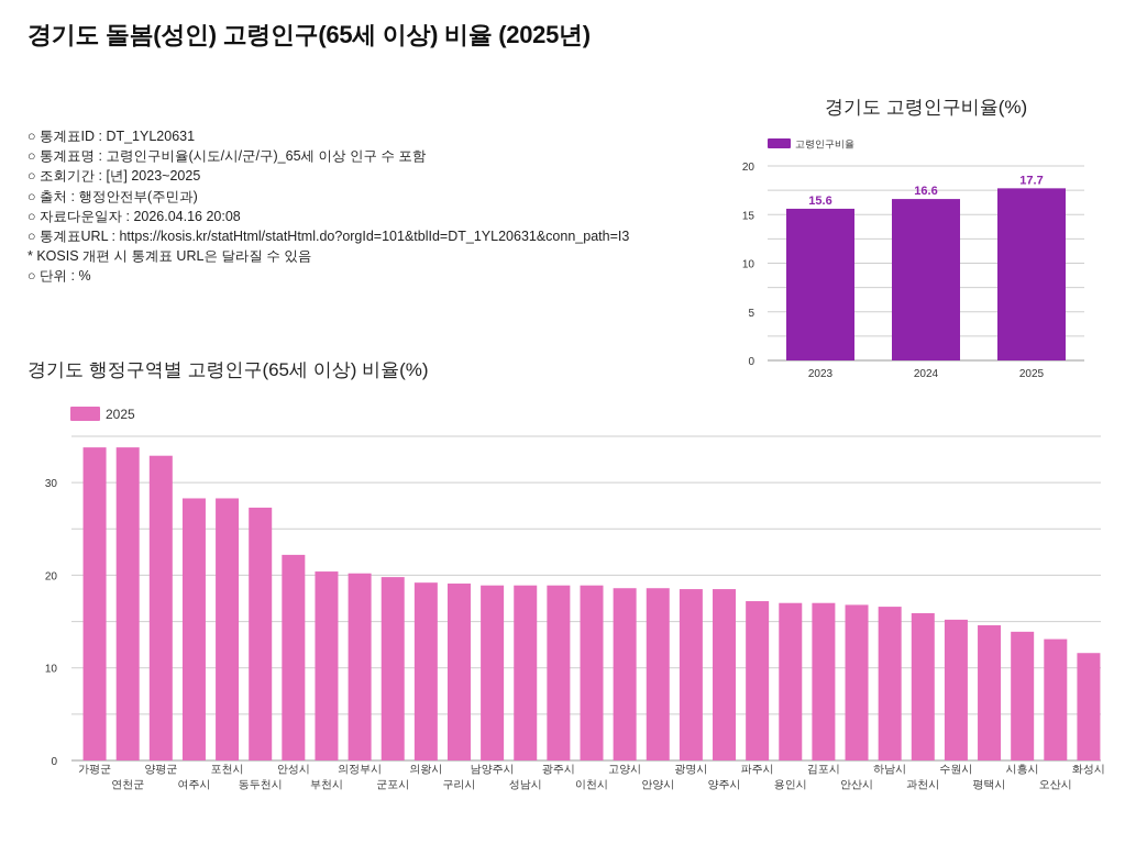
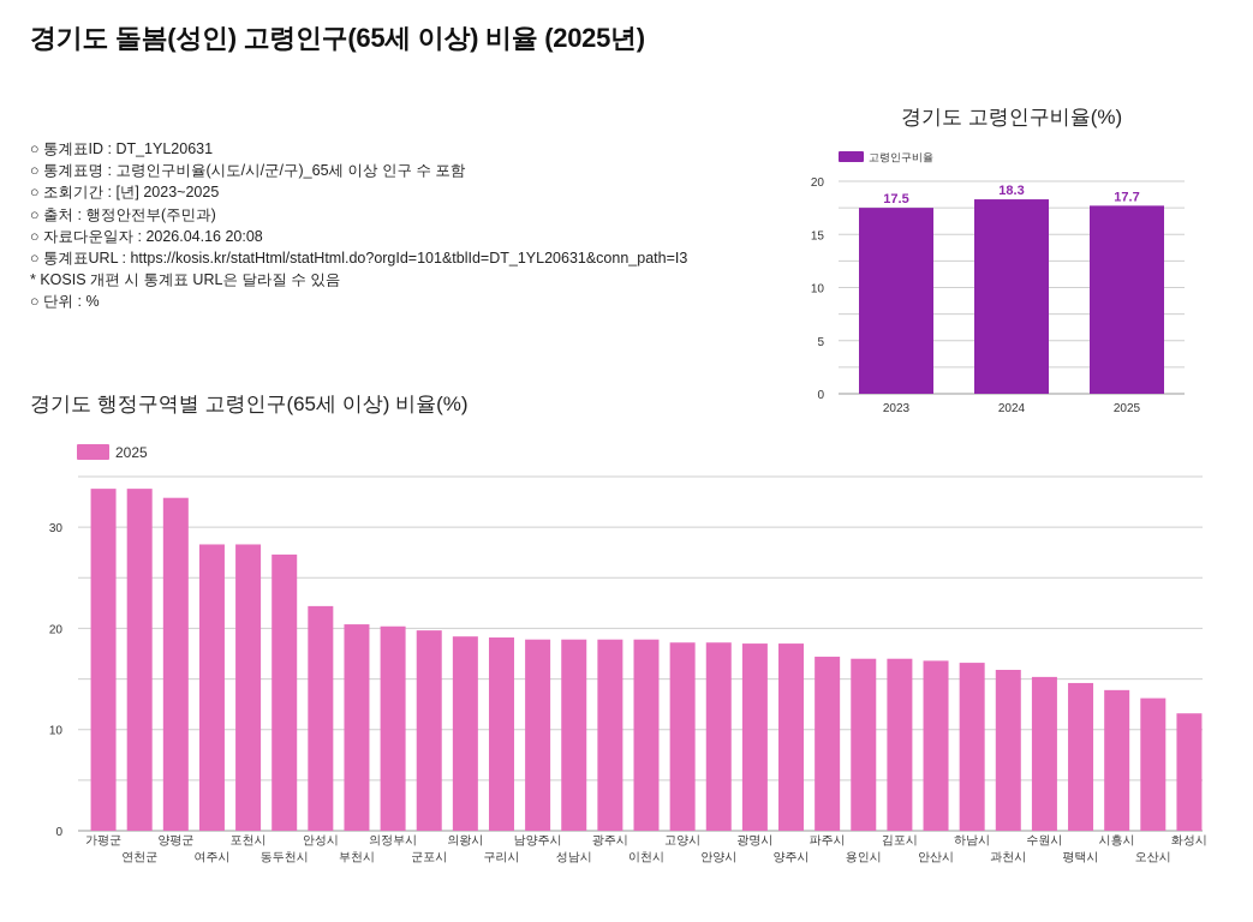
경기도 고령인구비율(%)/2023: 15.6 -> 17.5
경기도 고령인구비율(%)/2024: 16.6 -> 18.3
